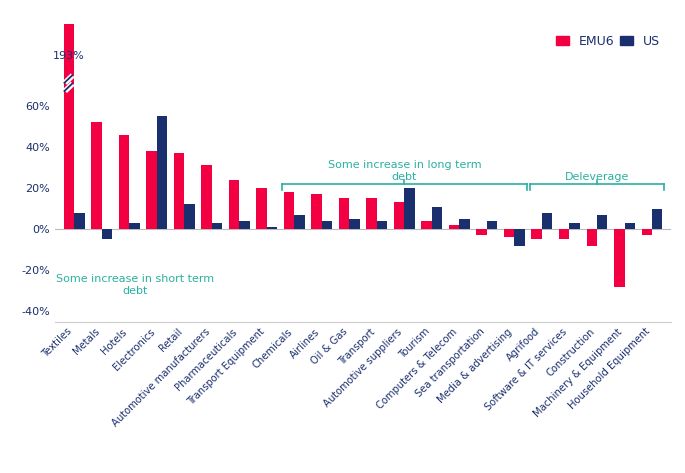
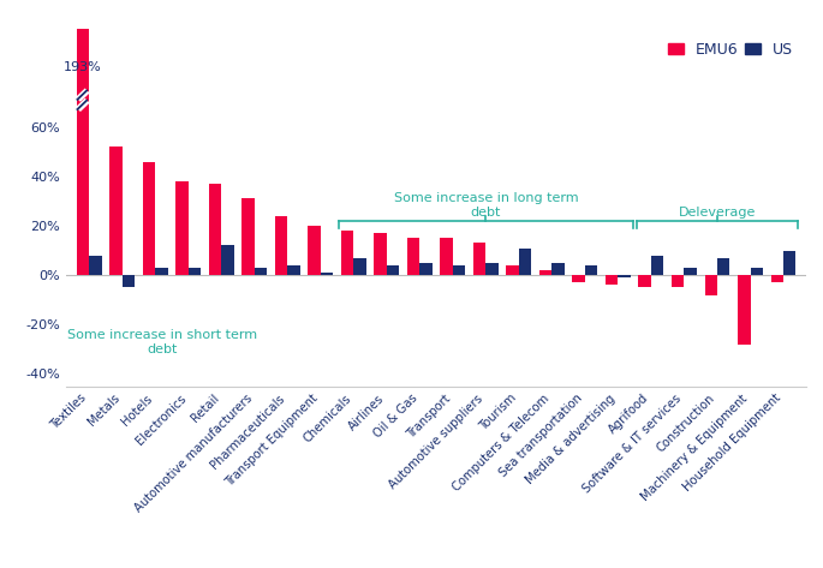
US/Electronics: 55% -> 3%
US/Automotive suppliers: 20% -> 5%
US/Media & advertising: -8% -> -1%
